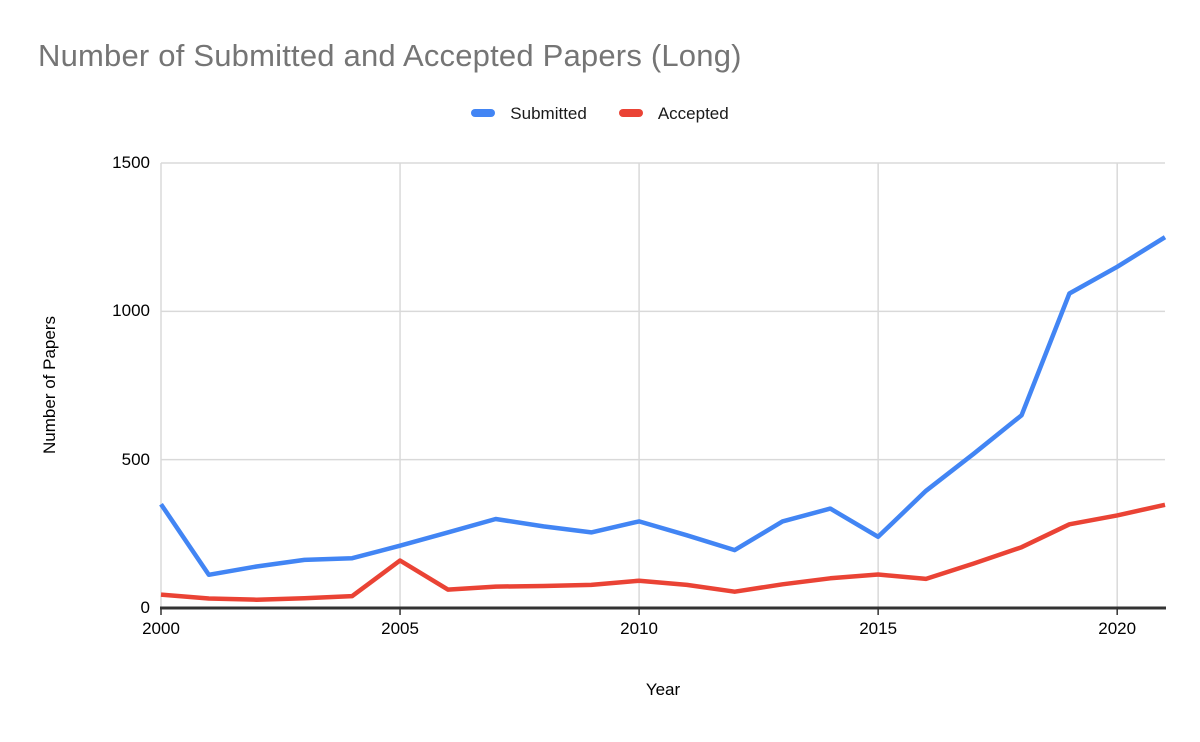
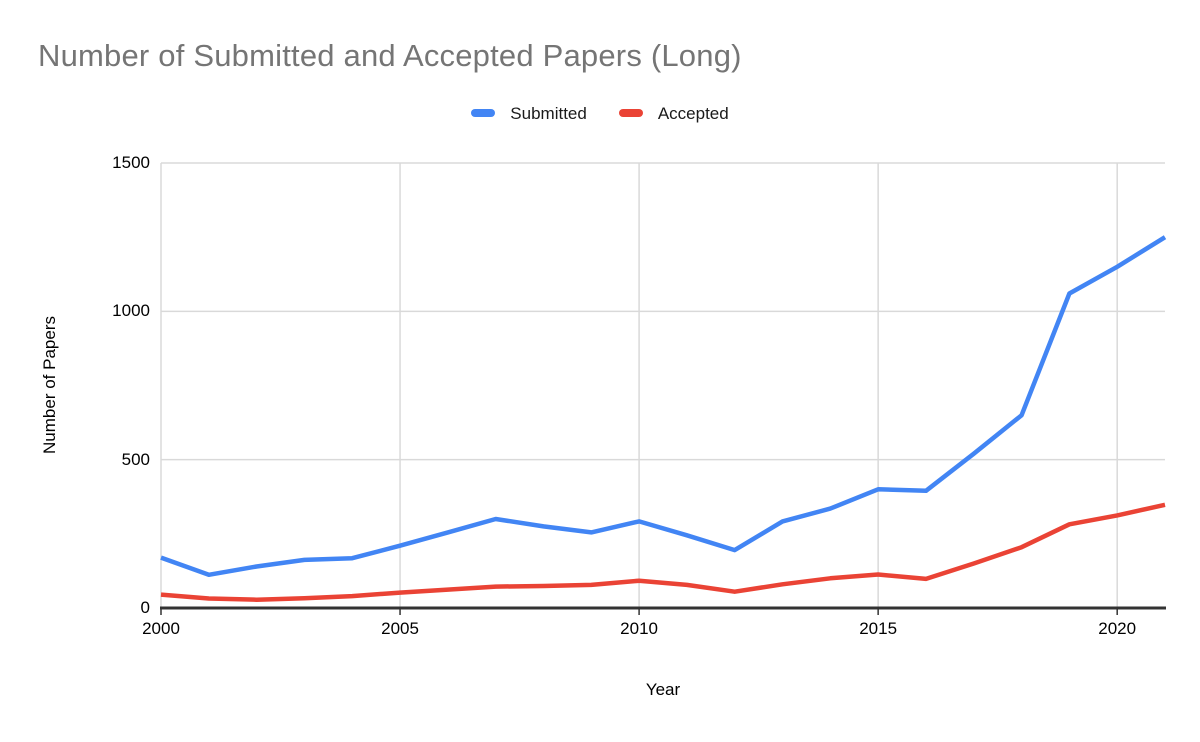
Submitted/2000: 350 -> 170
Accepted/2005: 160 -> 50
Submitted/2015: 240 -> 400
